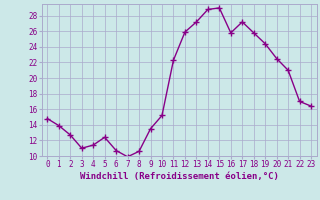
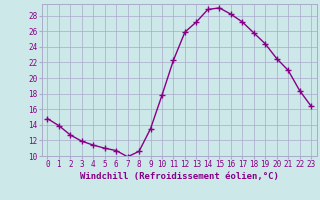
3: 11.0 -> 11.9
5: 12.4 -> 11.0
10: 15.2 -> 17.8
16: 25.8 -> 28.2
22: 17.0 -> 18.4
